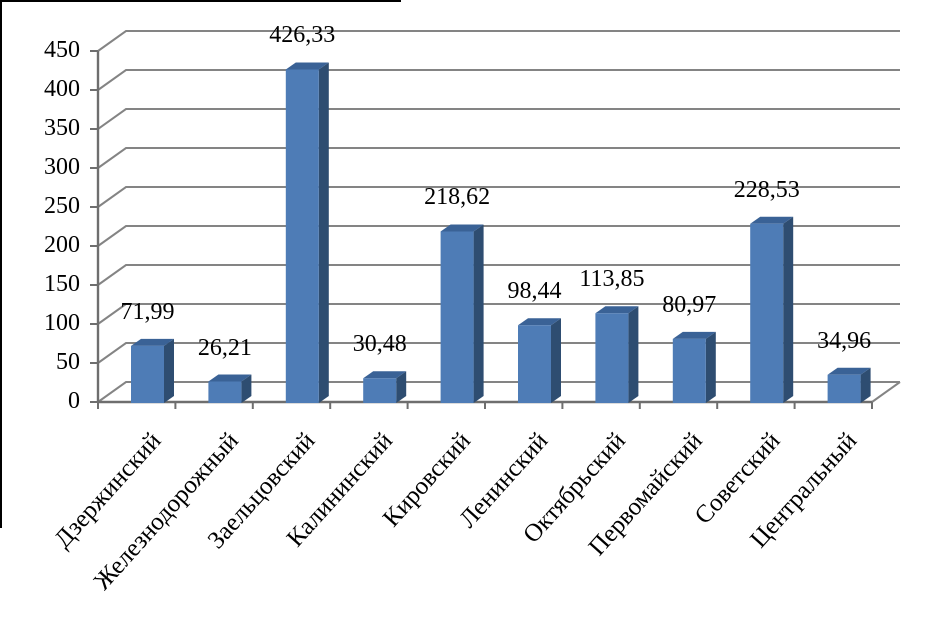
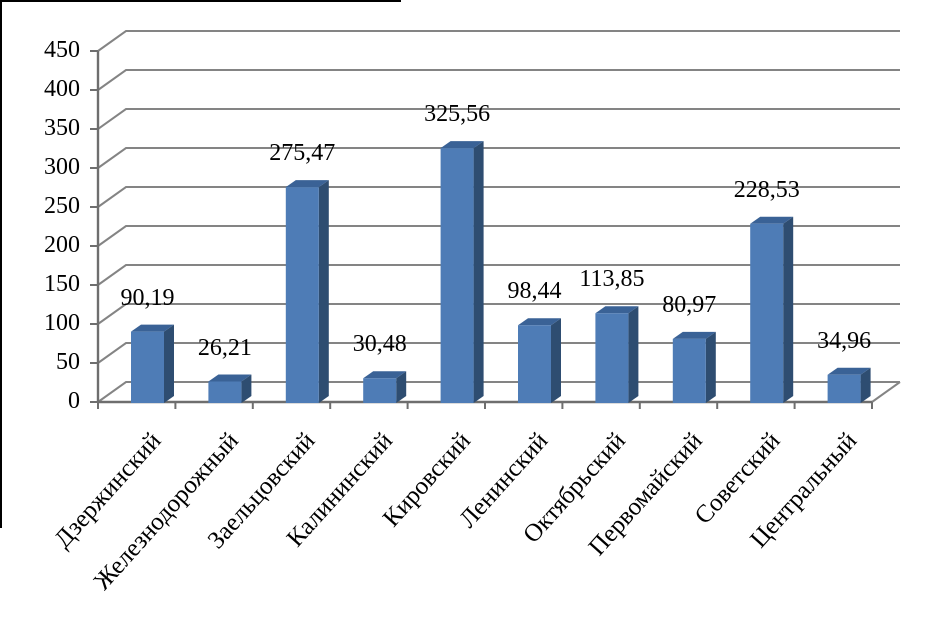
Дзержинский: 71,99 -> 90,19
Заельцовский: 426,33 -> 275,47
Кировский: 218,62 -> 325,56
